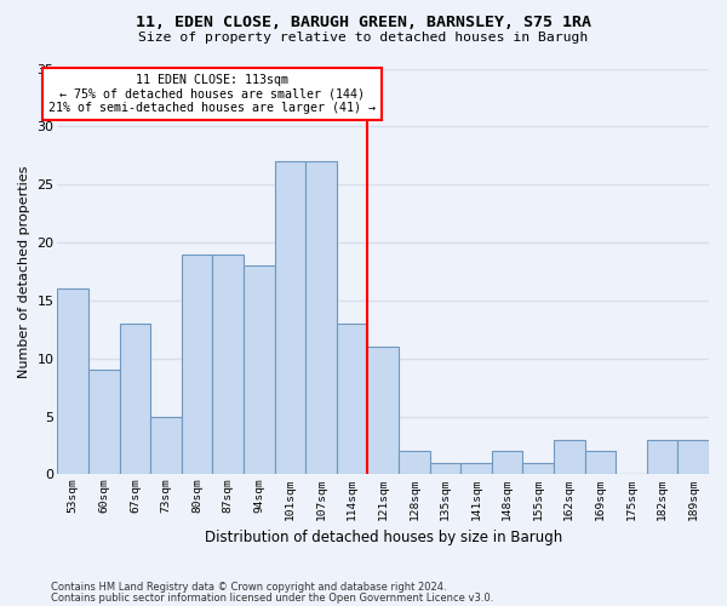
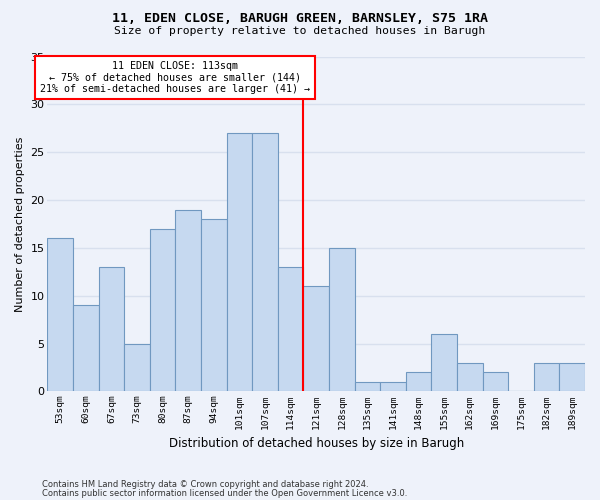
80sqm: 19 -> 17
128sqm: 2 -> 15
155sqm: 1 -> 6
